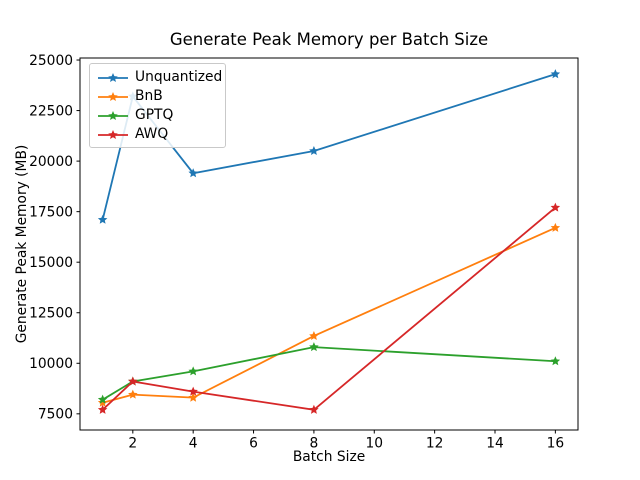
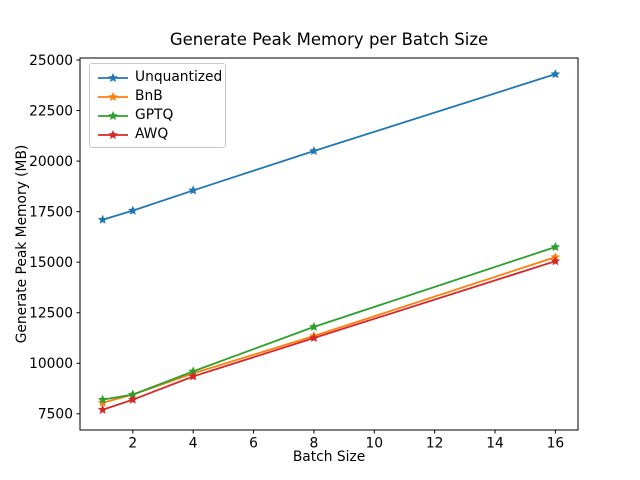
Unquantized/2: 23200 -> 17600
GPTQ/2: 9100 -> 8400
AWQ/2: 9100 -> 8200
Unquantized/4: 19400 -> 18600
BnB/4: 8300 -> 9500
AWQ/4: 8600 -> 9400
GPTQ/8: 10800 -> 11800
AWQ/8: 7700 -> 11200
BnB/16: 16700 -> 15200
GPTQ/16: 10100 -> 15800
AWQ/16: 17700 -> 15000
